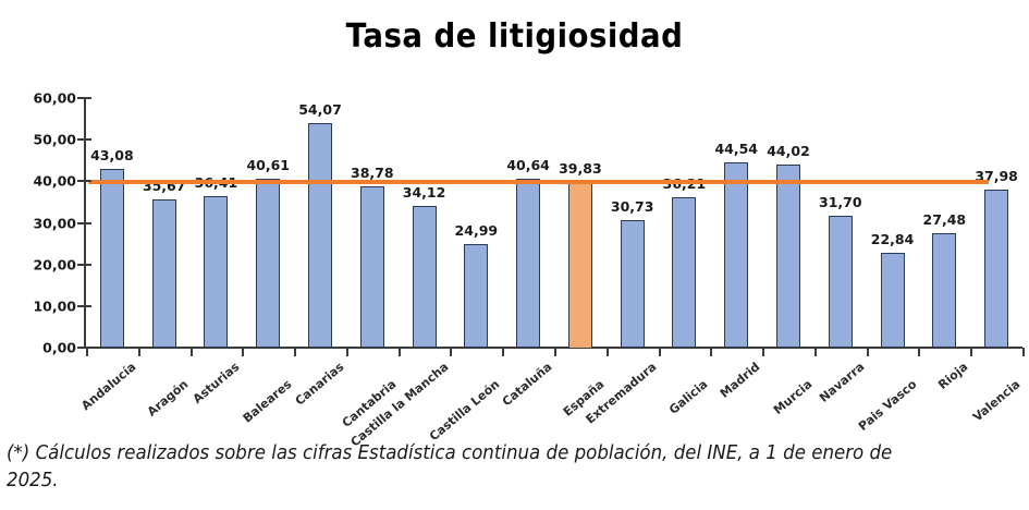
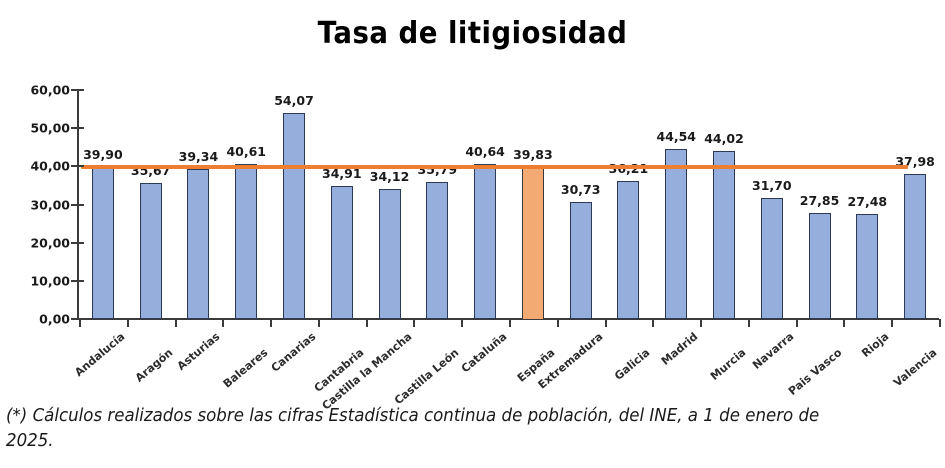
Andalucía: 43,08 -> 39,90
Asturias: 36,41 -> 39,34
Cantabria: 38,78 -> 34,91
Castilla León: 24,99 -> 35,79
Pais Vasco: 22,84 -> 27,85
